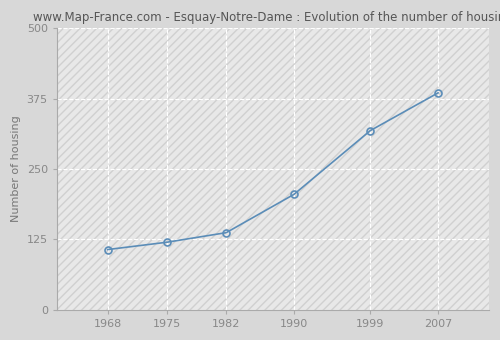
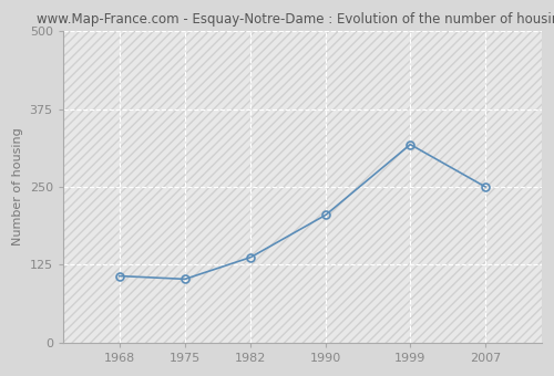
1975: 120 -> 102
2007: 385 -> 250
